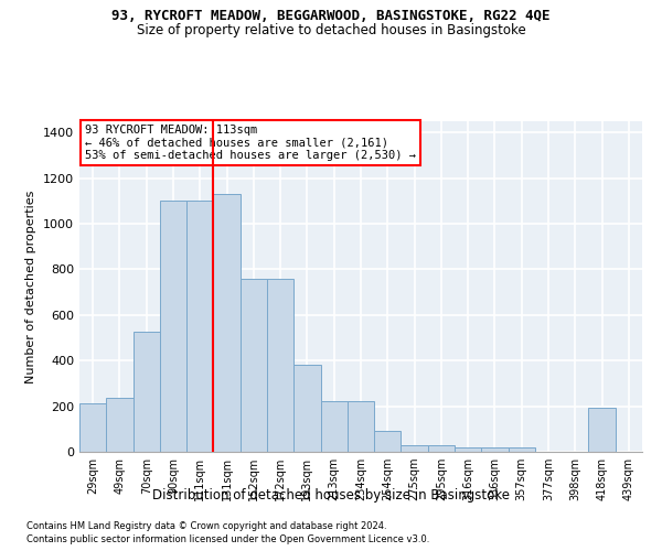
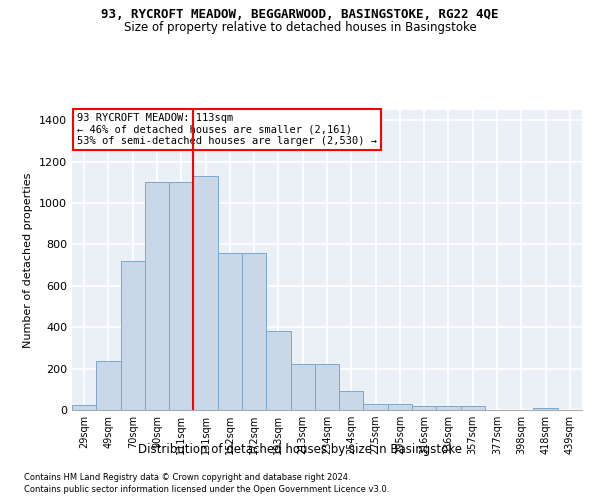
29sqm: 215 -> 25
70sqm: 525 -> 720
418sqm: 195 -> 10
